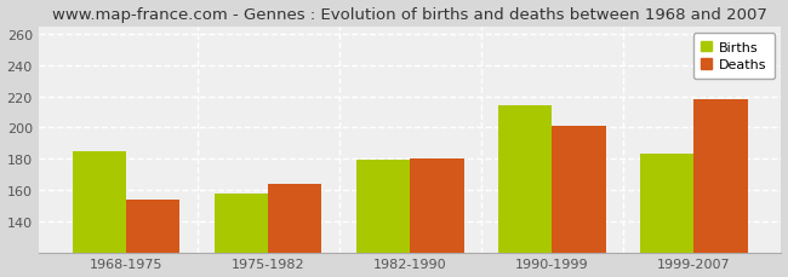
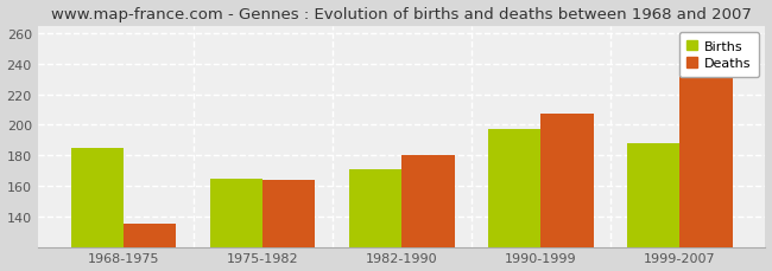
Deaths/1968-1975: 154 -> 135
Births/1975-1982: 158 -> 165
Births/1982-1990: 179 -> 171
Births/1990-1999: 214 -> 197
Deaths/1990-1999: 201 -> 207
Births/1999-2007: 183 -> 188
Deaths/1999-2007: 218 -> 232
